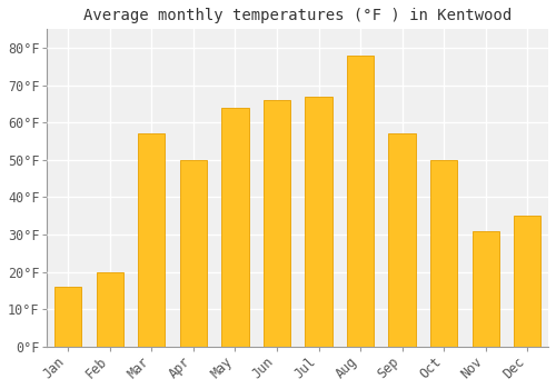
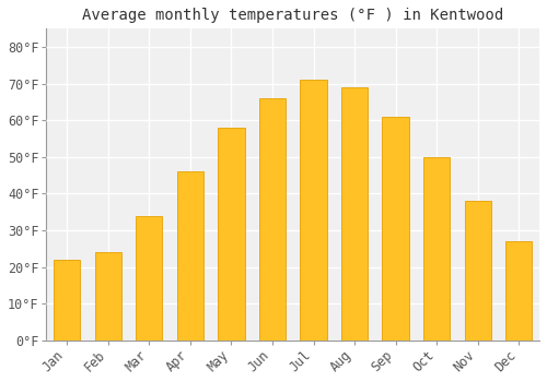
Jan: 16°F -> 22°F
Feb: 20°F -> 24°F
Mar: 57°F -> 34°F
Apr: 50°F -> 46°F
May: 64°F -> 58°F
Jul: 67°F -> 71°F
Aug: 78°F -> 69°F
Sep: 57°F -> 61°F
Nov: 31°F -> 38°F
Dec: 35°F -> 27°F
